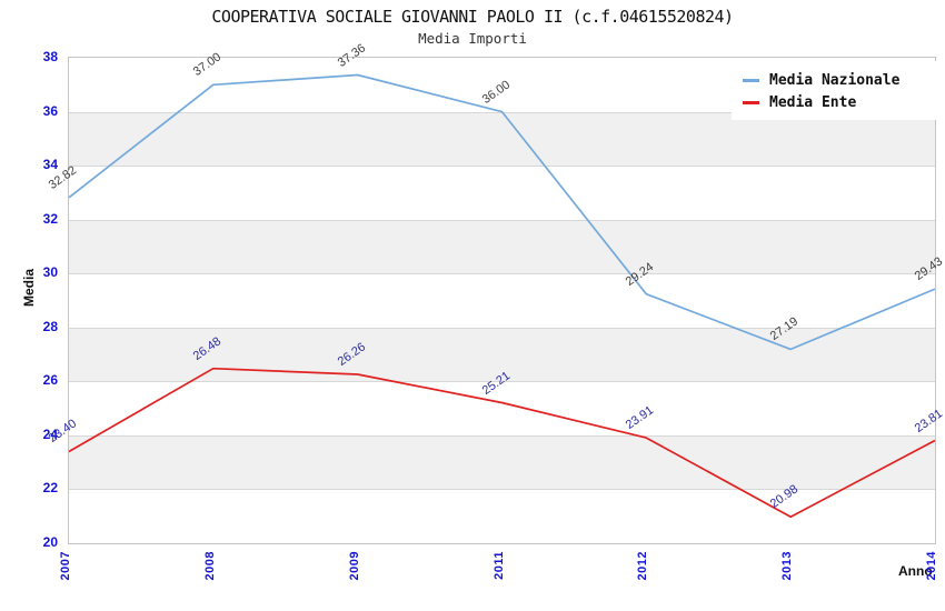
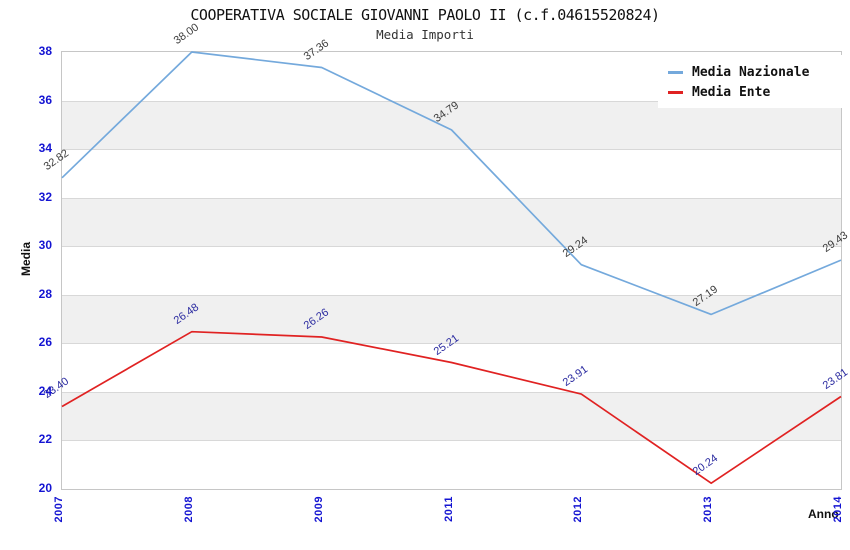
Media Nazionale/2008: 37.00 -> 38.00
Media Nazionale/2011: 36.00 -> 34.79
Media Ente/2013: 20.98 -> 20.24
